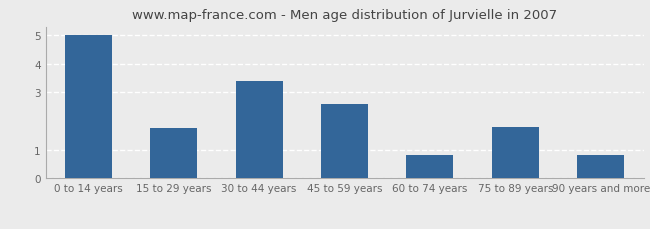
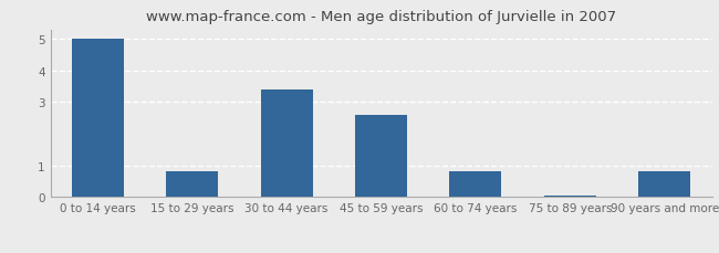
15 to 29 years: 1.75 -> 0.80
75 to 89 years: 1.80 -> 0.05
